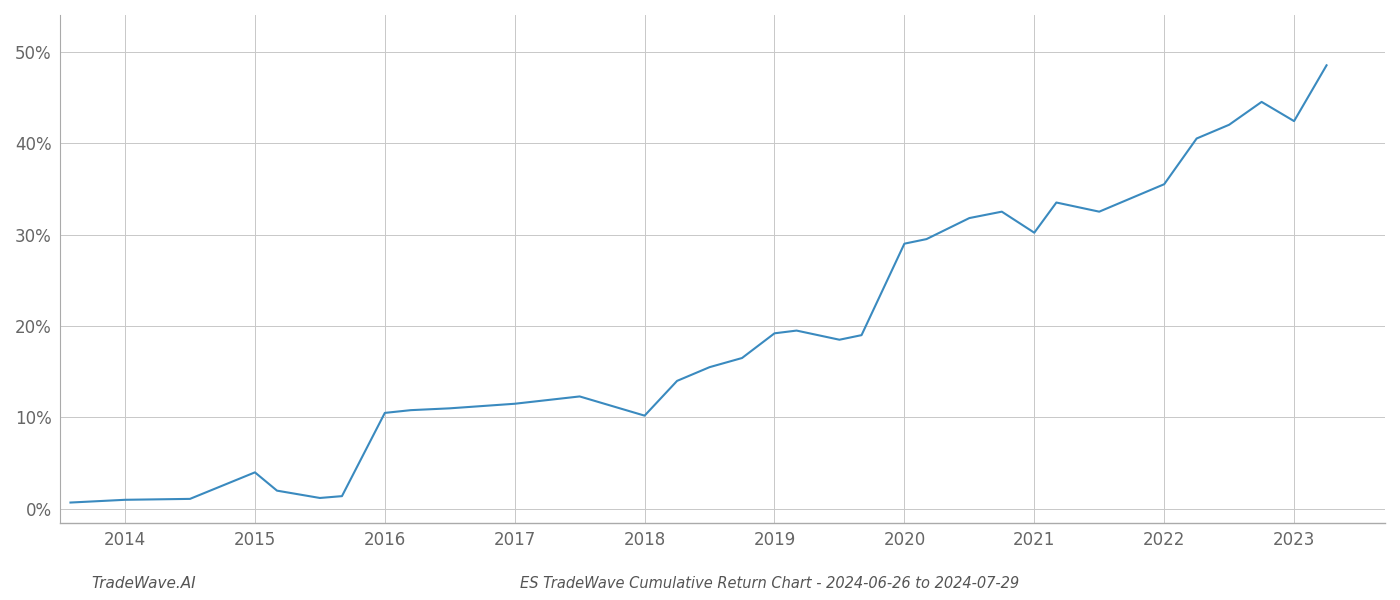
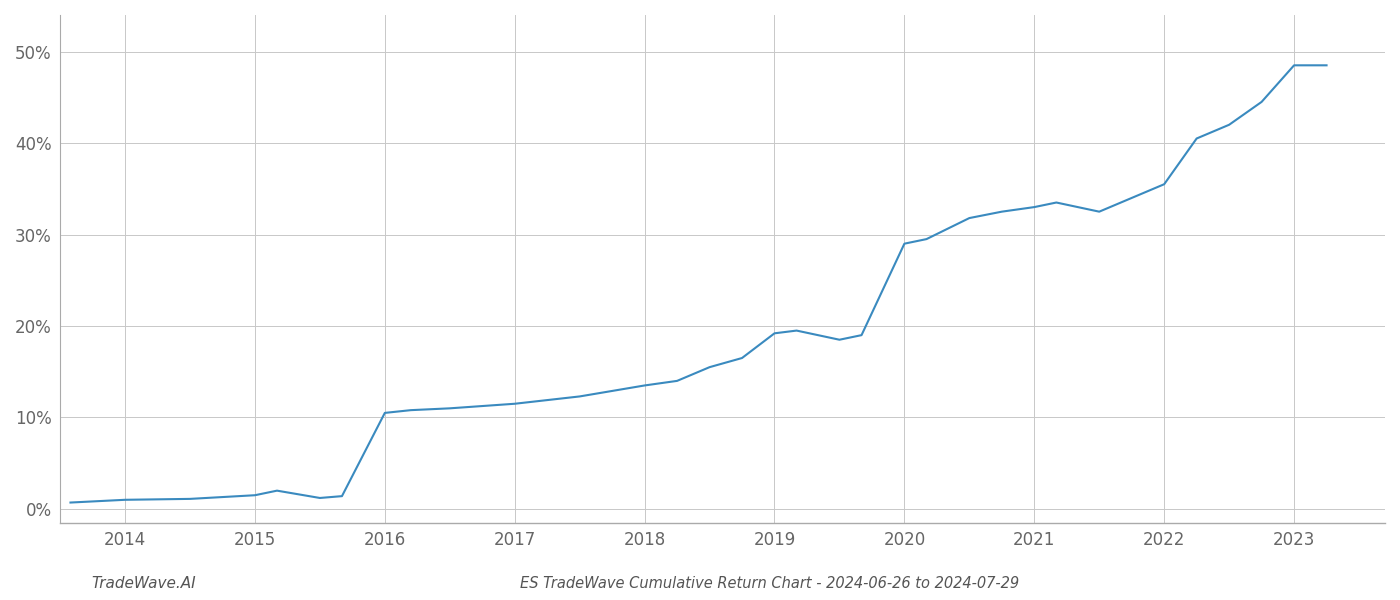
2015: 4.0% -> 1.5%
2018: 10.2% -> 13.5%
2021: 30.2% -> 33.0%
2023: 42.4% -> 48.5%
